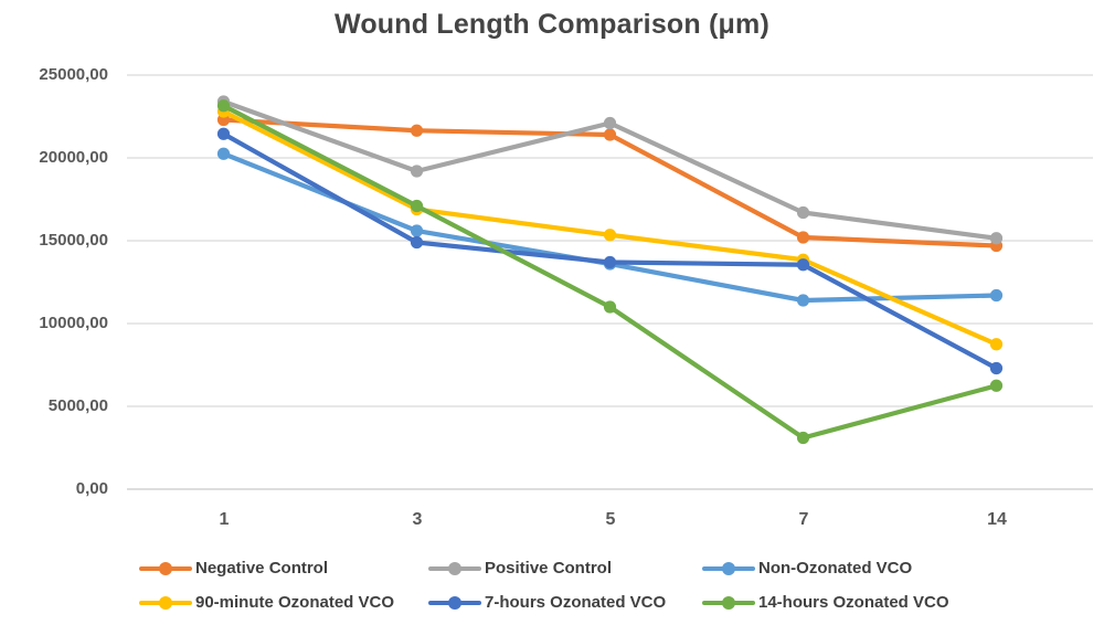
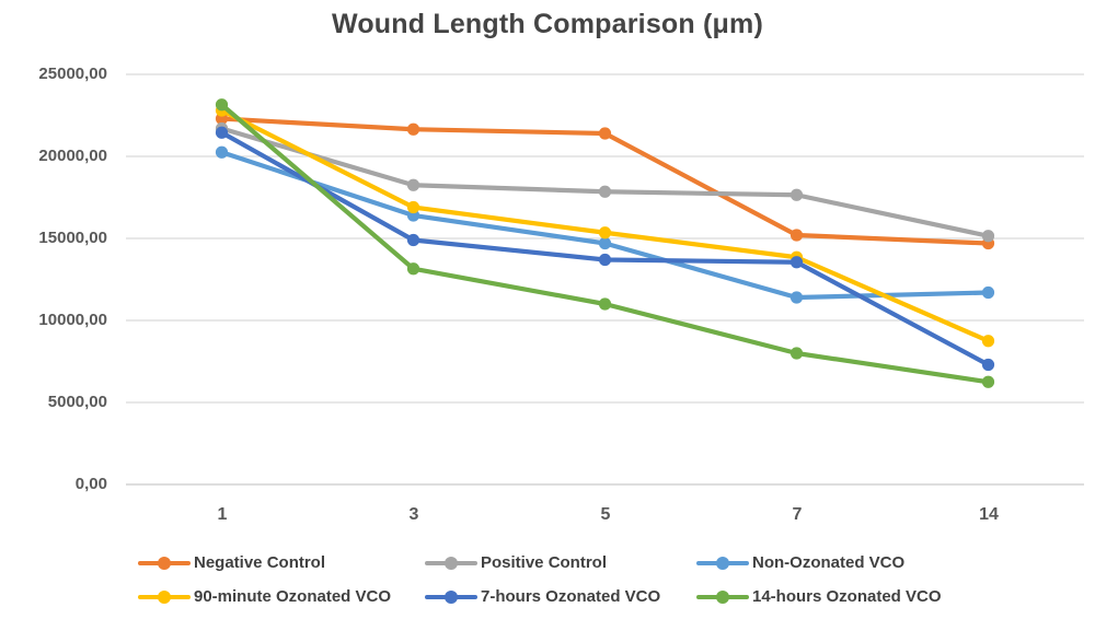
Positive Control/1: 23400 -> 21700
Positive Control/3: 19200 -> 18200
Non-Ozonated VCO/3: 15600 -> 16400
14-hours Ozonated VCO/3: 17100 -> 13200
Positive Control/5: 22100 -> 17800
Non-Ozonated VCO/5: 13600 -> 14700
Positive Control/7: 16700 -> 17600
14-hours Ozonated VCO/7: 3100 -> 8000
